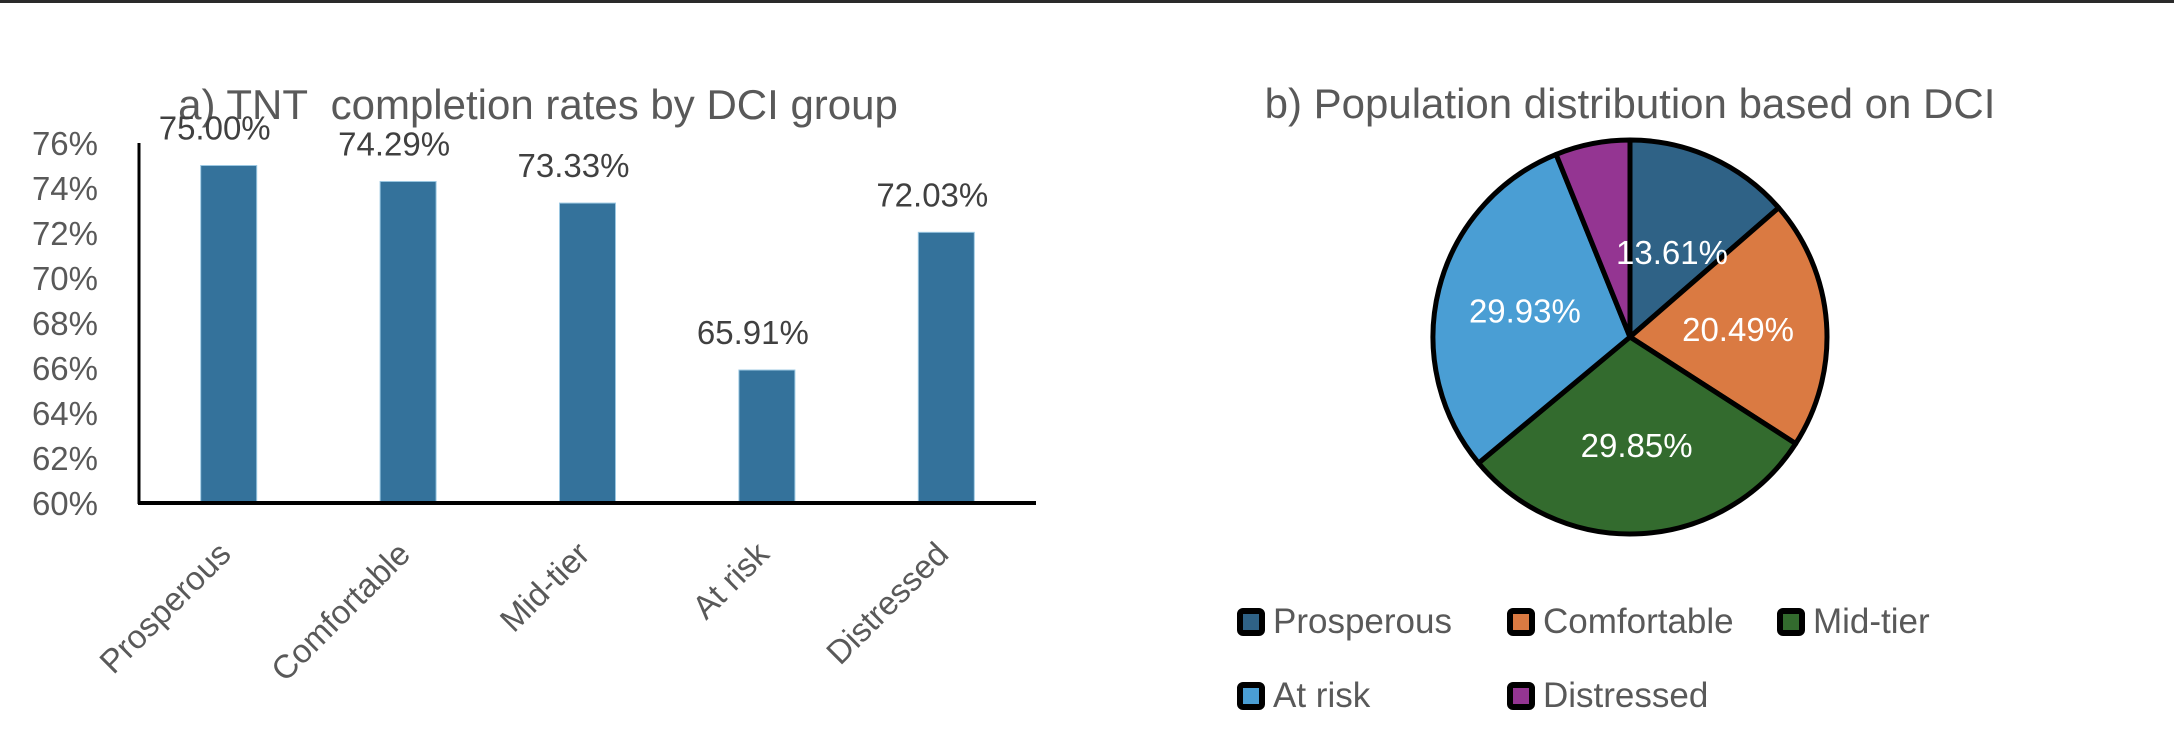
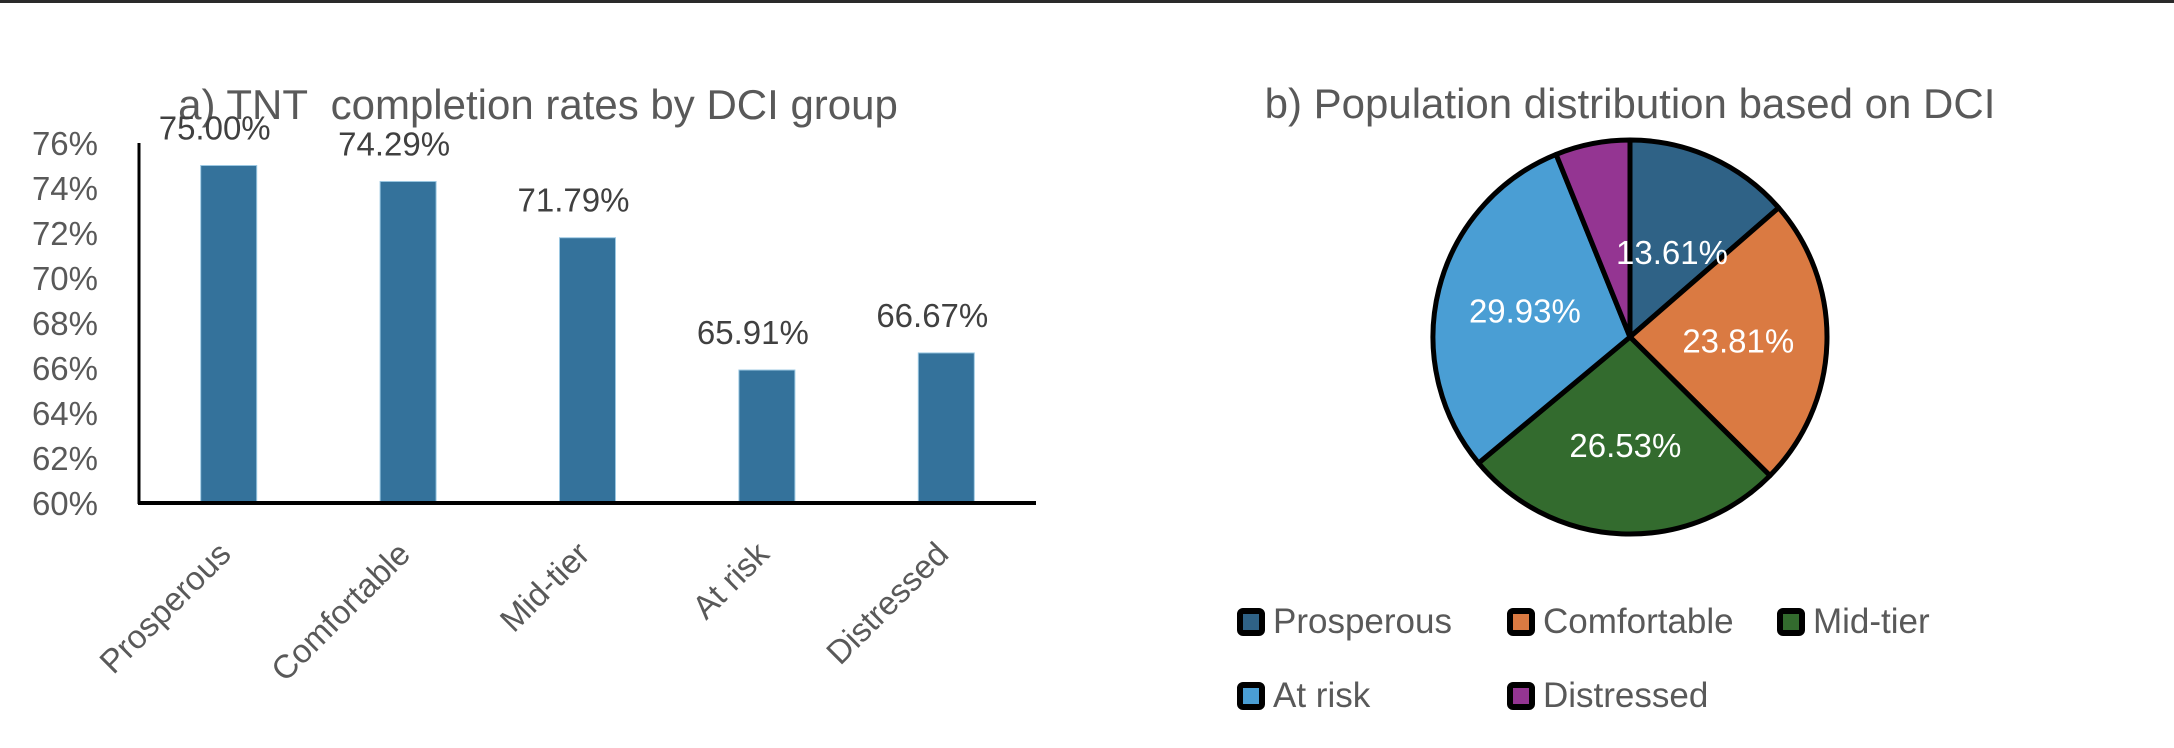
a) TNT completion rates by DCI group/Mid-tier: 73.33% -> 71.79%
a) TNT completion rates by DCI group/Distressed: 72.03% -> 66.67%
b) Population distribution based on DCI/Comfortable: 20.49% -> 23.81%
b) Population distribution based on DCI/Mid-tier: 29.85% -> 26.53%
